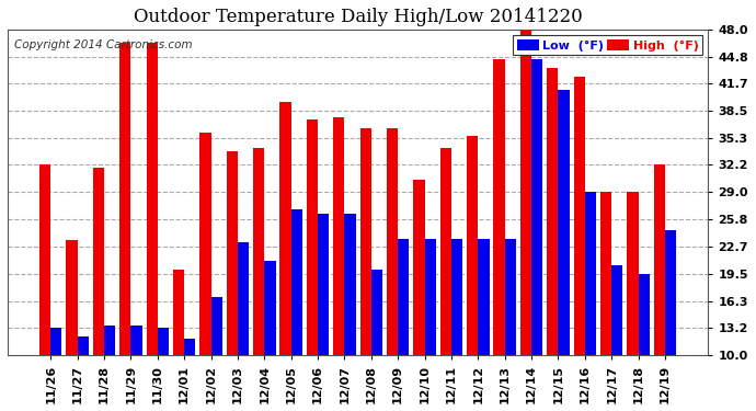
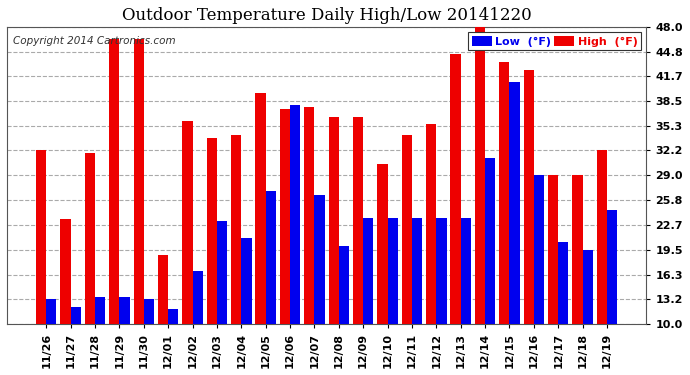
High (°F)/12/01: 20.0 -> 18.8
Low (°F)/12/06: 26.5 -> 38.0
Low (°F)/12/14: 44.5 -> 31.2
